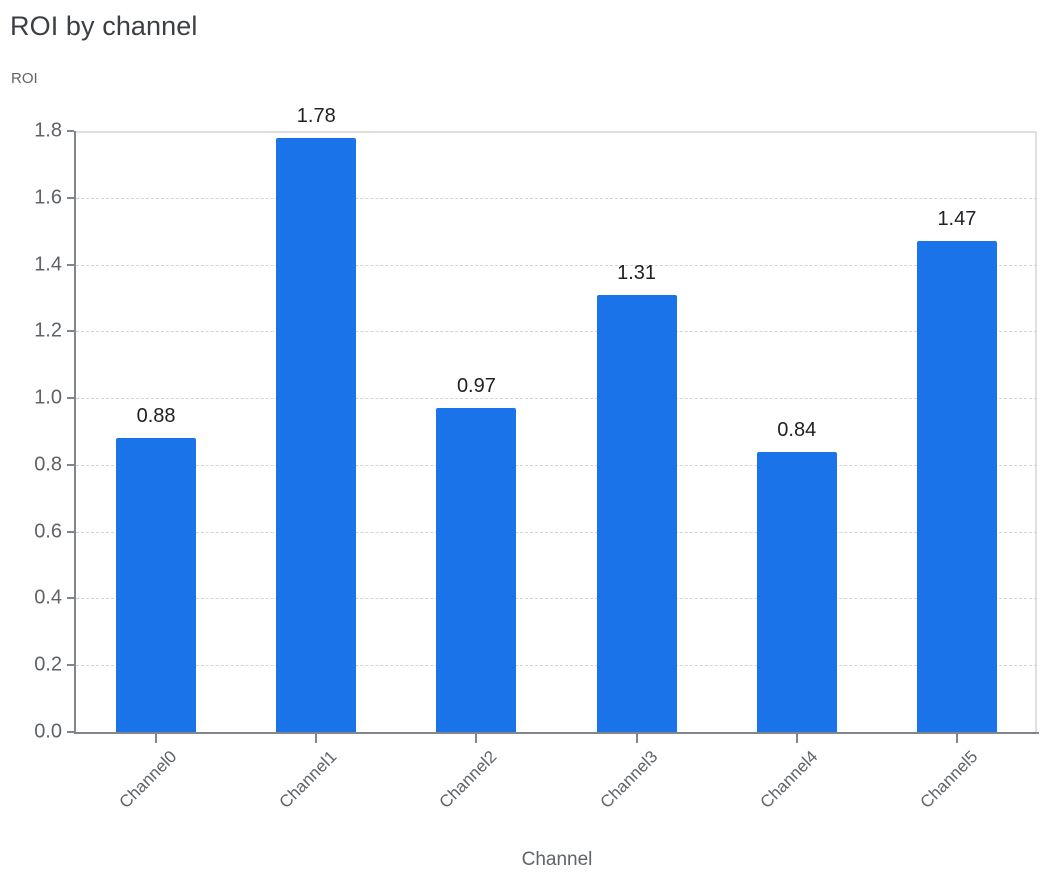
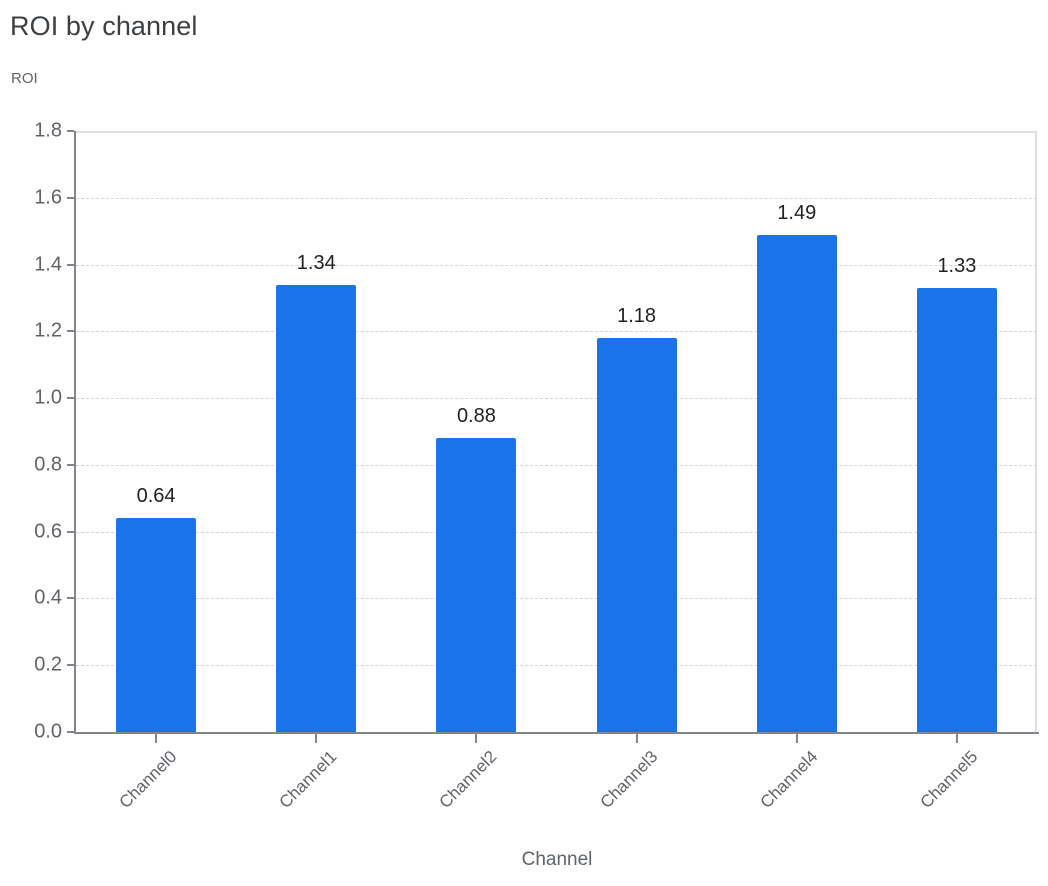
Channel0: 0.88 -> 0.64
Channel1: 1.78 -> 1.34
Channel2: 0.97 -> 0.88
Channel3: 1.31 -> 1.18
Channel4: 0.84 -> 1.49
Channel5: 1.47 -> 1.33
